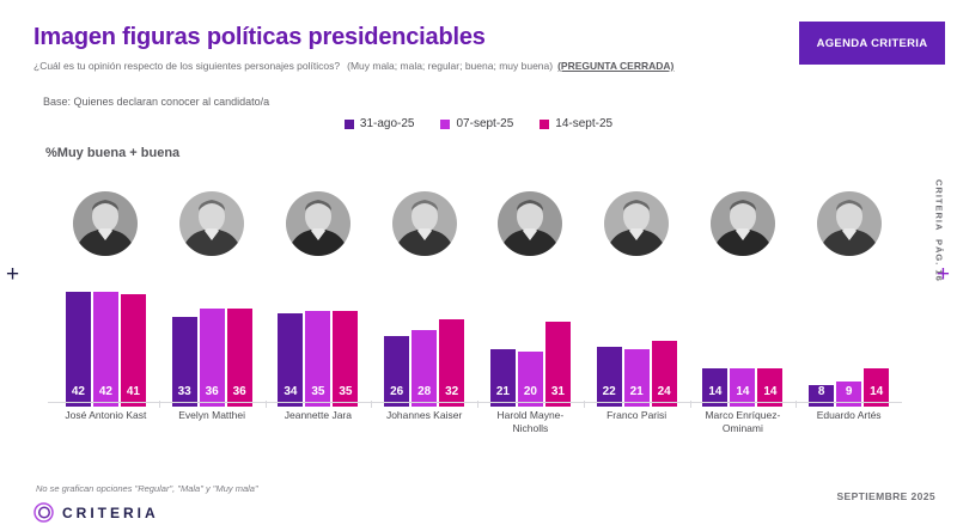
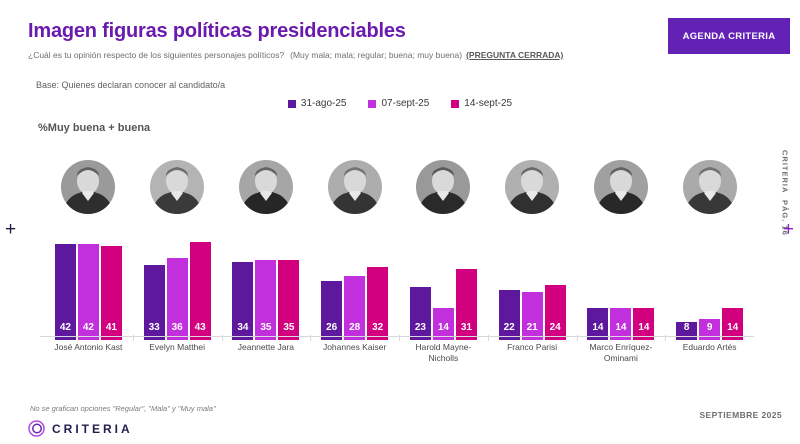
14-sept-25/Evelyn Matthei: 36 -> 43
31-ago-25/Harold Mayne-Nicholls: 21 -> 23
07-sept-25/Harold Mayne-Nicholls: 20 -> 14
